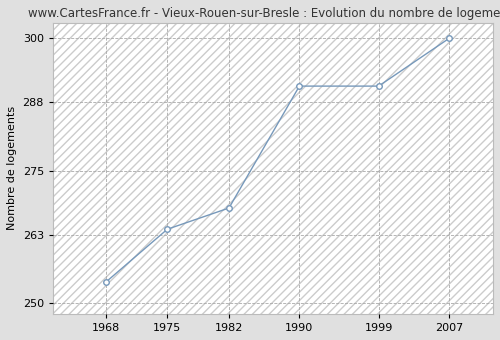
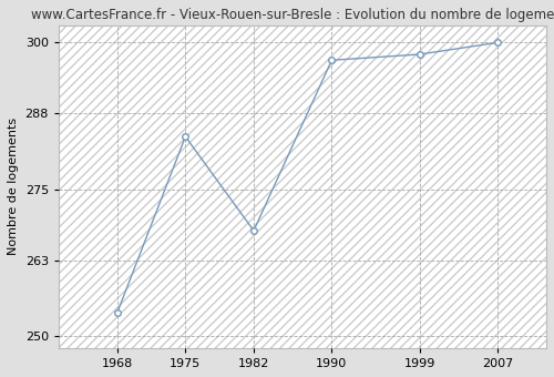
1975: 264 -> 284
1990: 291 -> 297
1999: 291 -> 298
